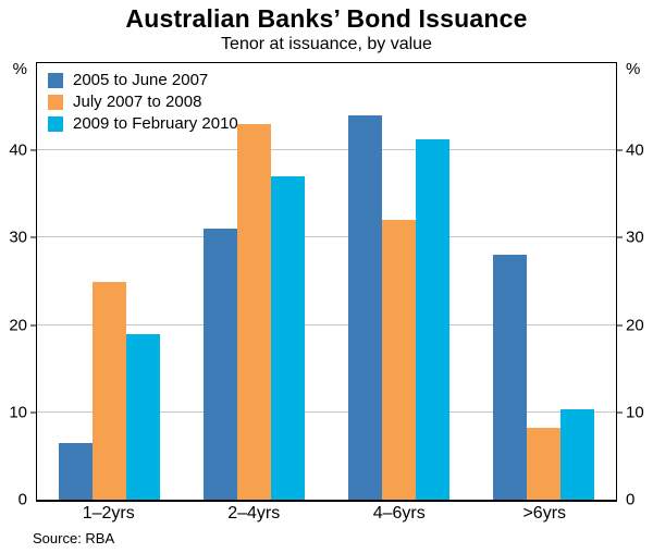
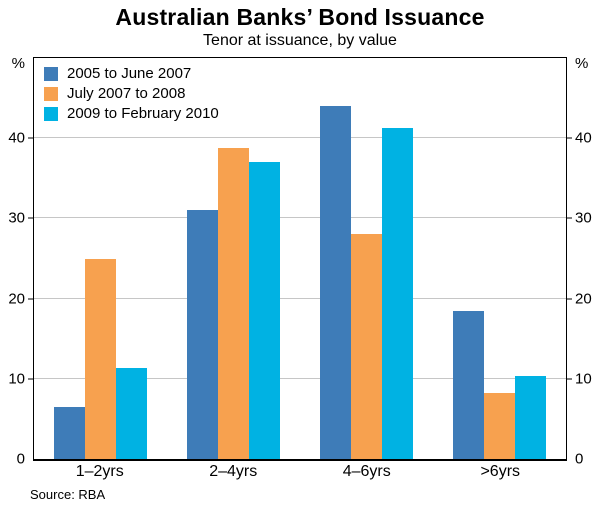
2009 to February 2010/1–2yrs: 19 -> 11
July 2007 to 2008/2–4yrs: 43 -> 39
July 2007 to 2008/4–6yrs: 32 -> 28
2005 to June 2007/>6yrs: 28 -> 18
